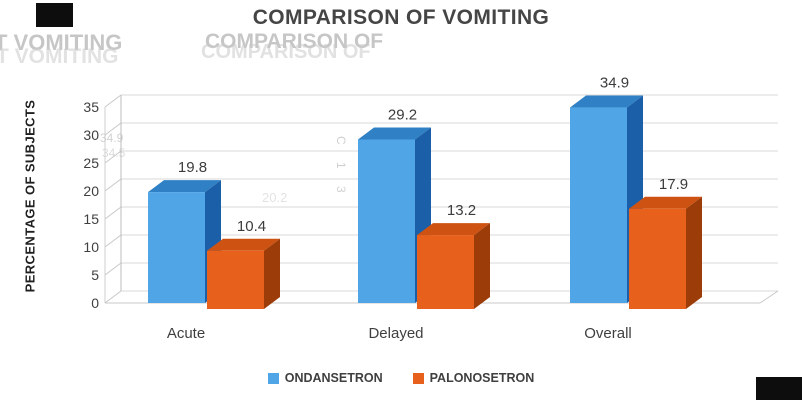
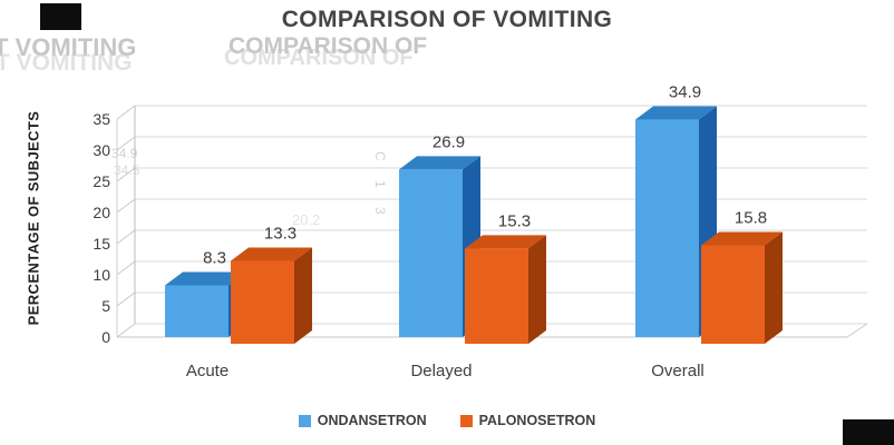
ONDANSETRON/Acute: 19.8 -> 8.3
PALONOSETRON/Acute: 10.4 -> 13.3
ONDANSETRON/Delayed: 29.2 -> 26.9
PALONOSETRON/Delayed: 13.2 -> 15.3
PALONOSETRON/Overall: 17.9 -> 15.8
